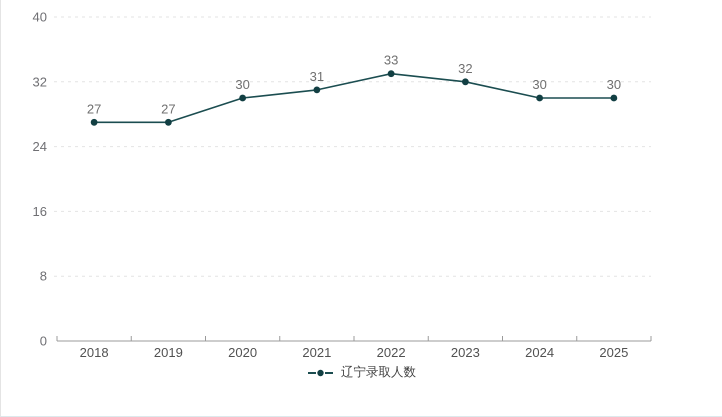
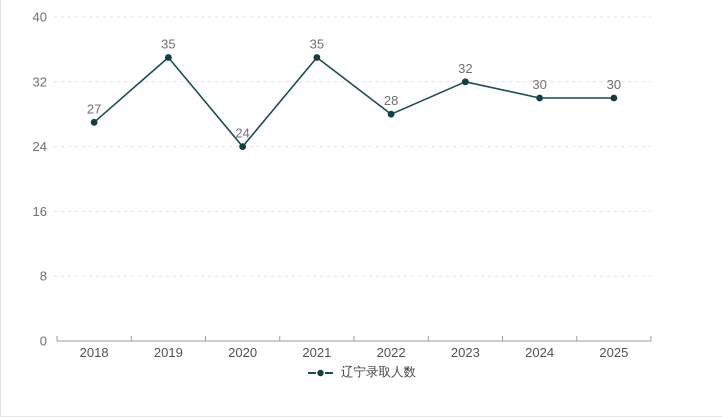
2019: 27 -> 35
2020: 30 -> 24
2021: 31 -> 35
2022: 33 -> 28
